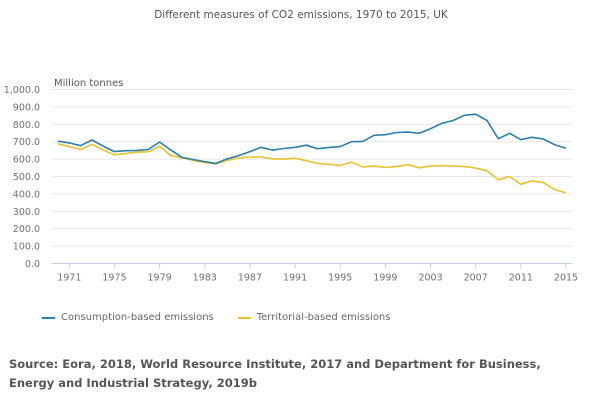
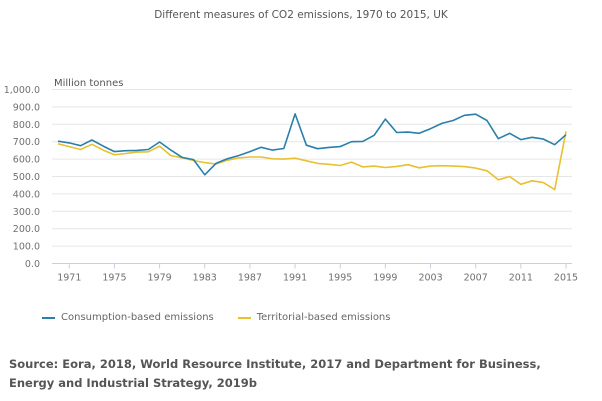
Consumption-based emissions/1983: 580 -> 510
Consumption-based emissions/1991: 670 -> 860
Consumption-based emissions/1999: 740 -> 830
Consumption-based emissions/2015: 660 -> 740
Territorial-based emissions/2015: 410 -> 760
